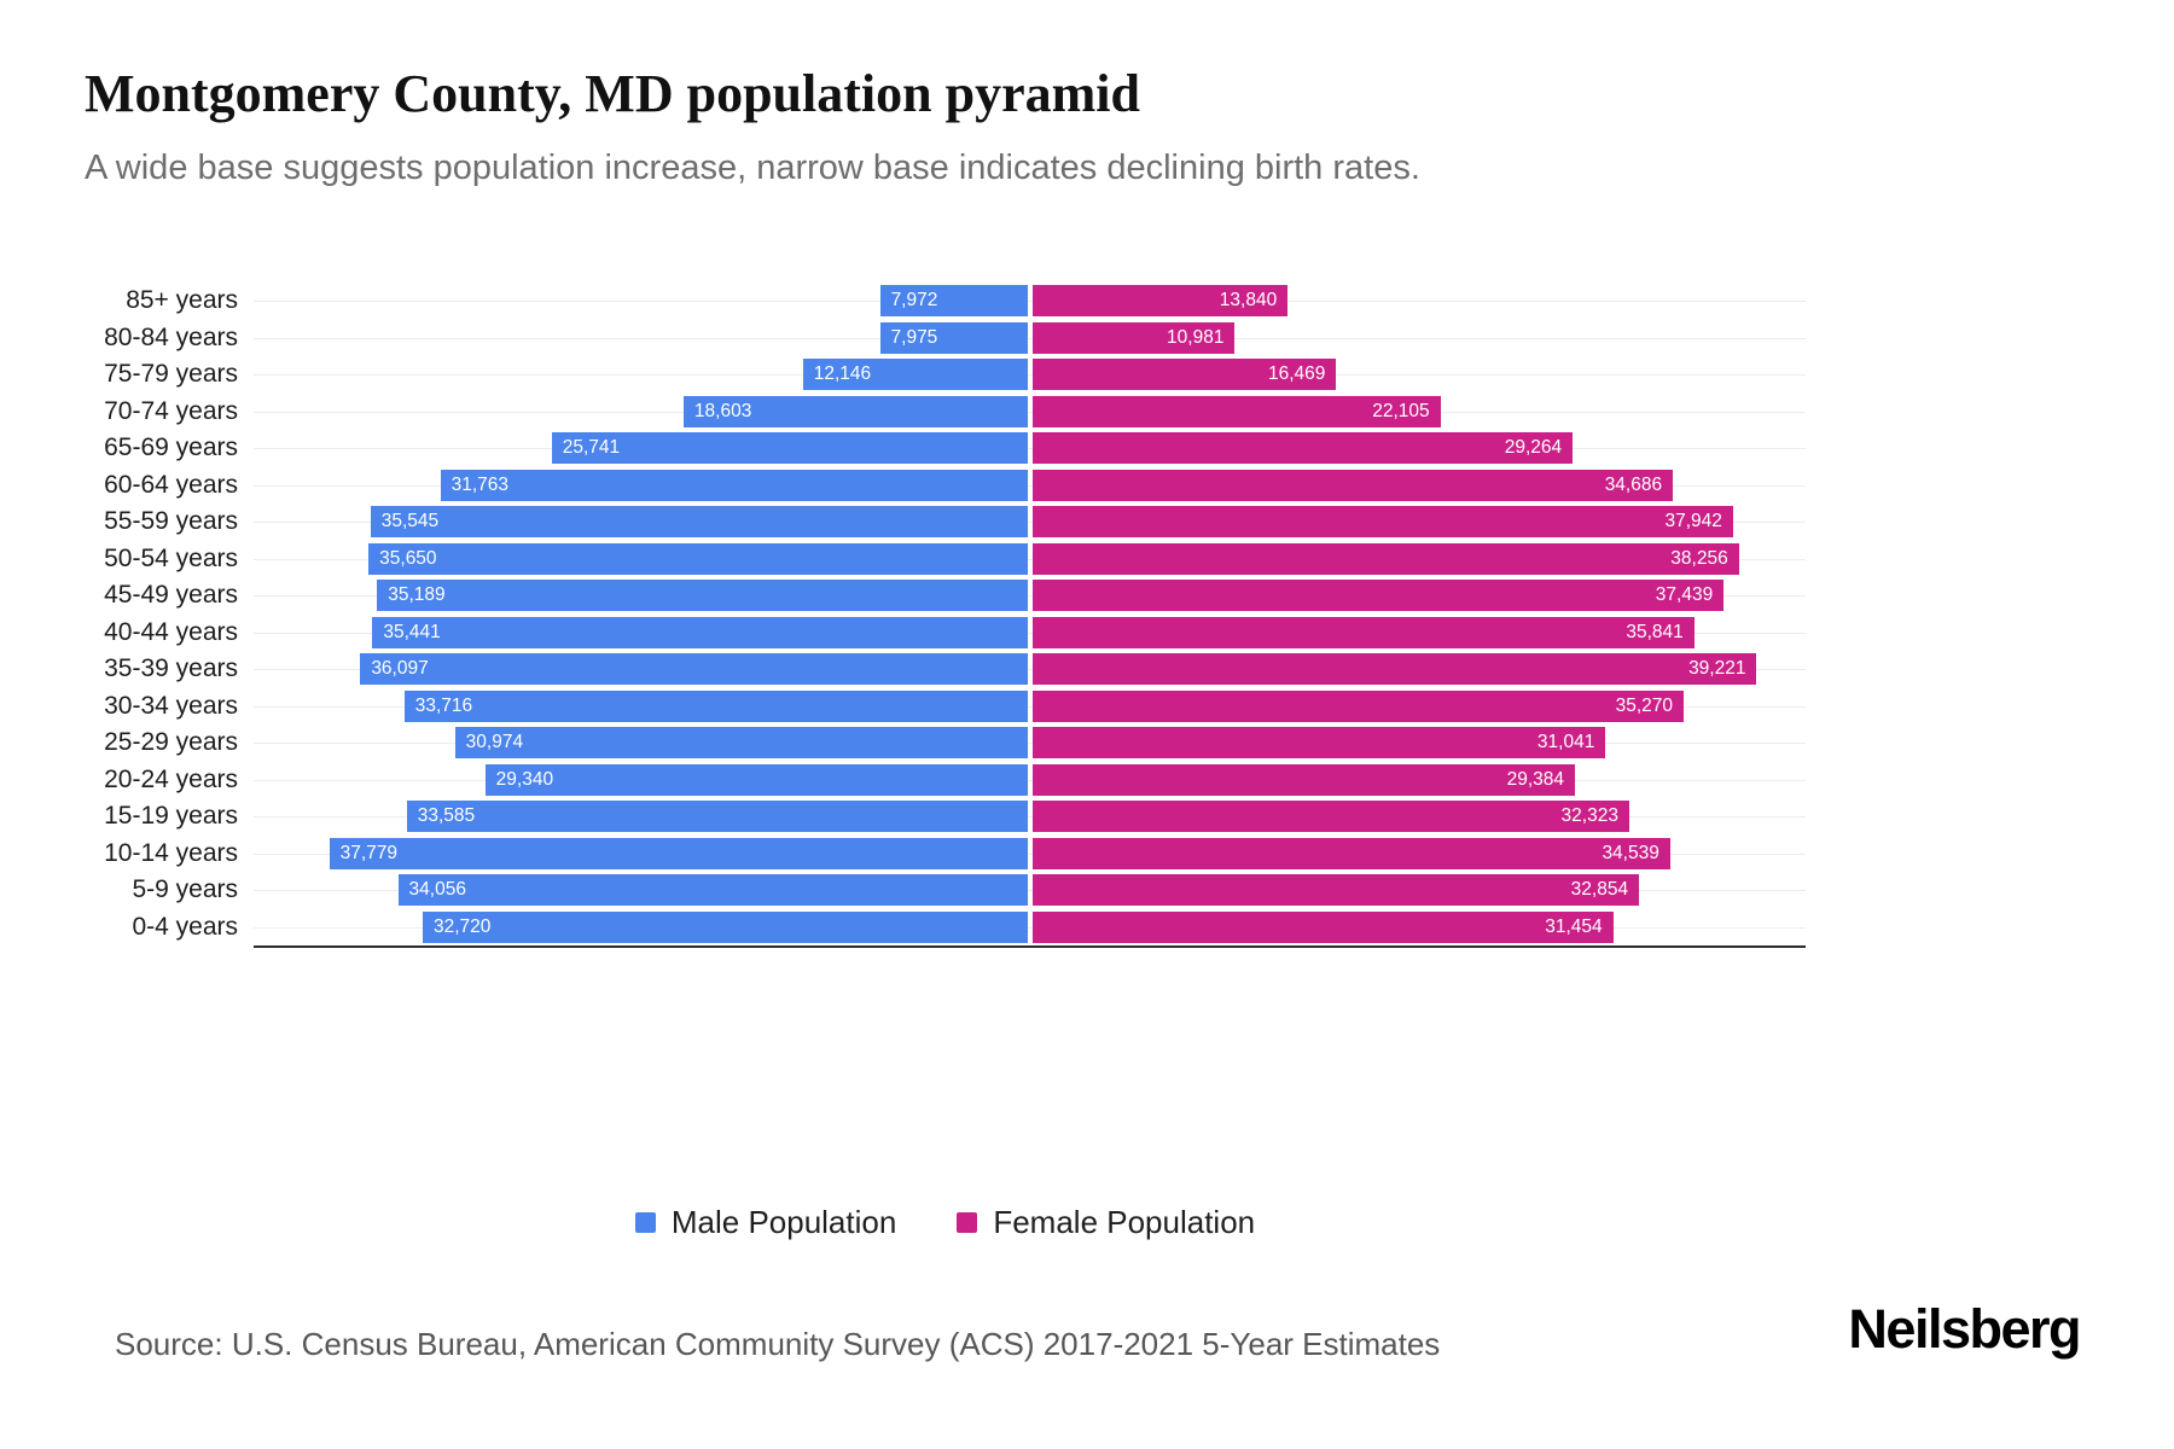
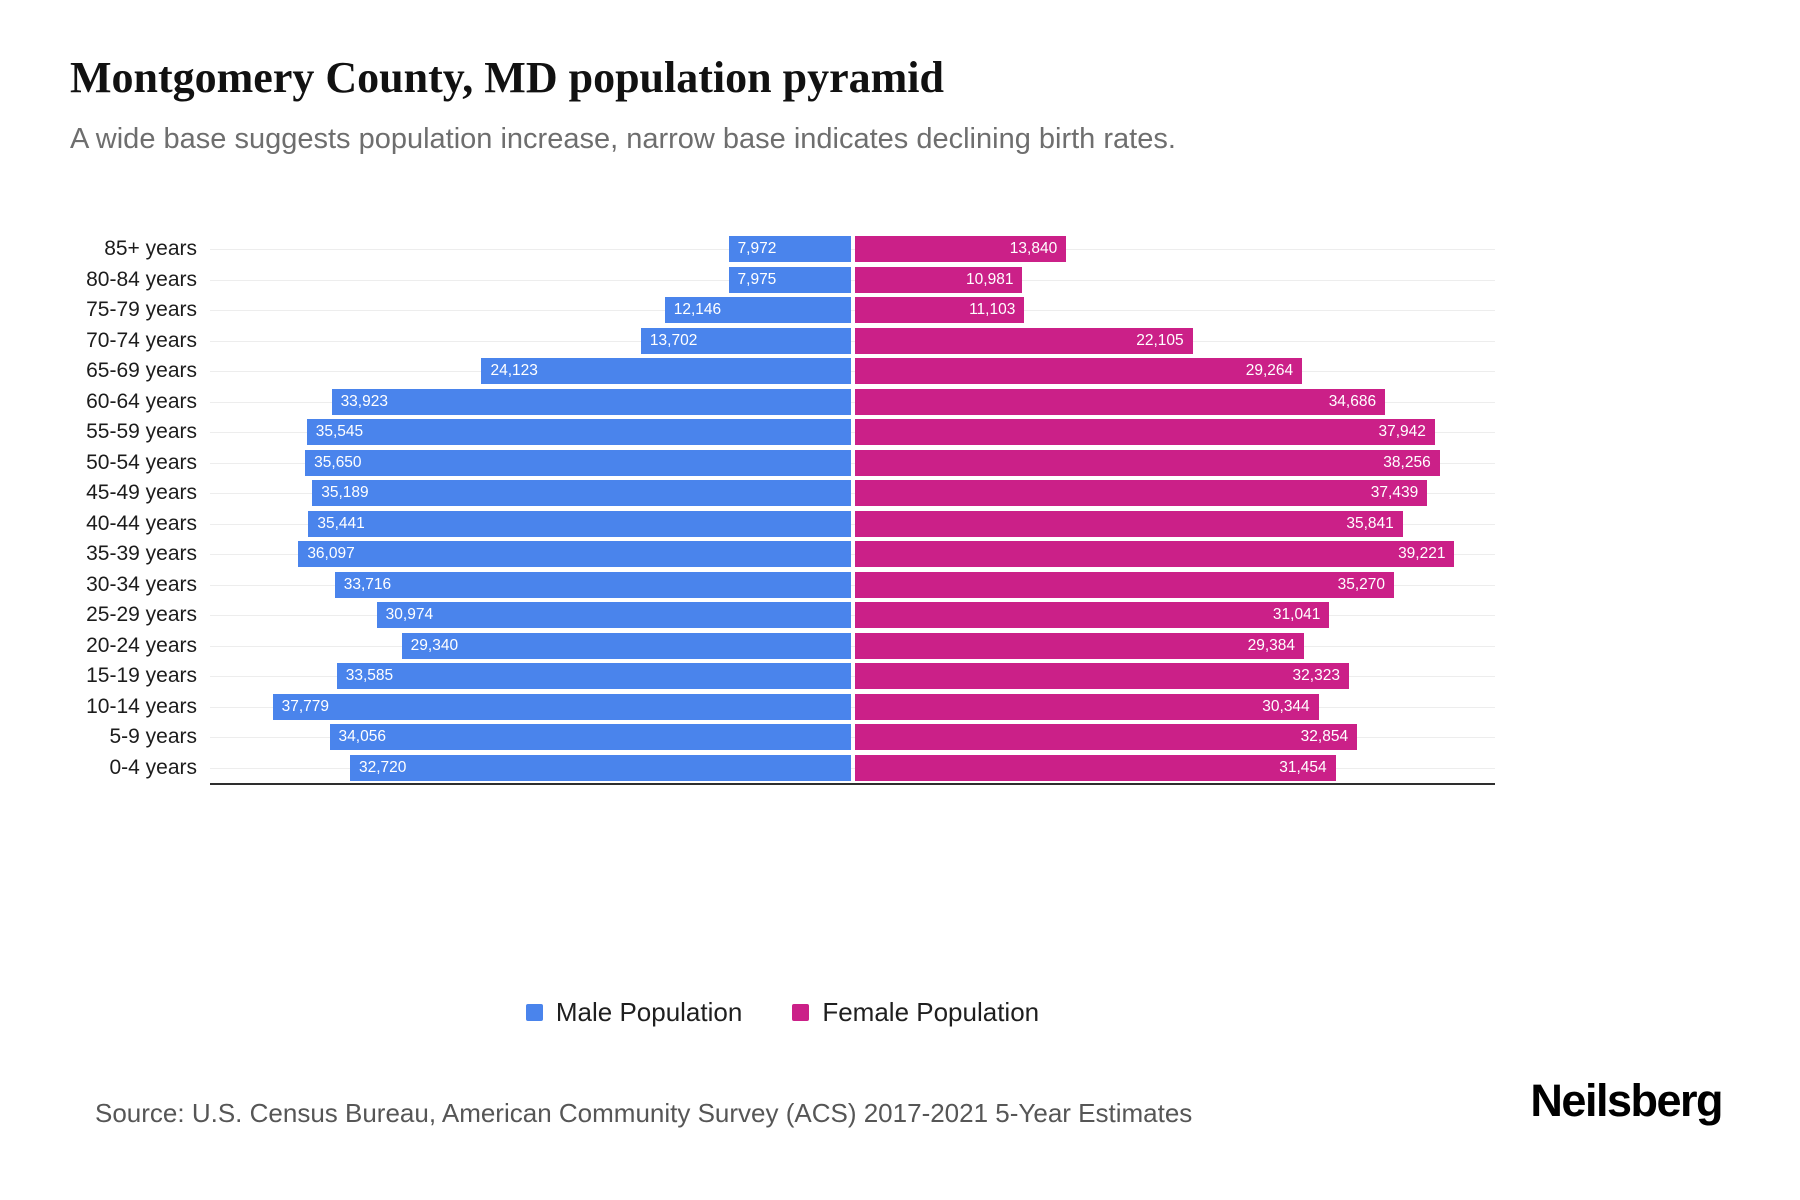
Female Population/75-79 years: 16,469 -> 11,103
Male Population/70-74 years: 18,603 -> 13,702
Male Population/65-69 years: 25,741 -> 24,123
Male Population/60-64 years: 31,763 -> 33,923
Female Population/10-14 years: 34,539 -> 30,344
